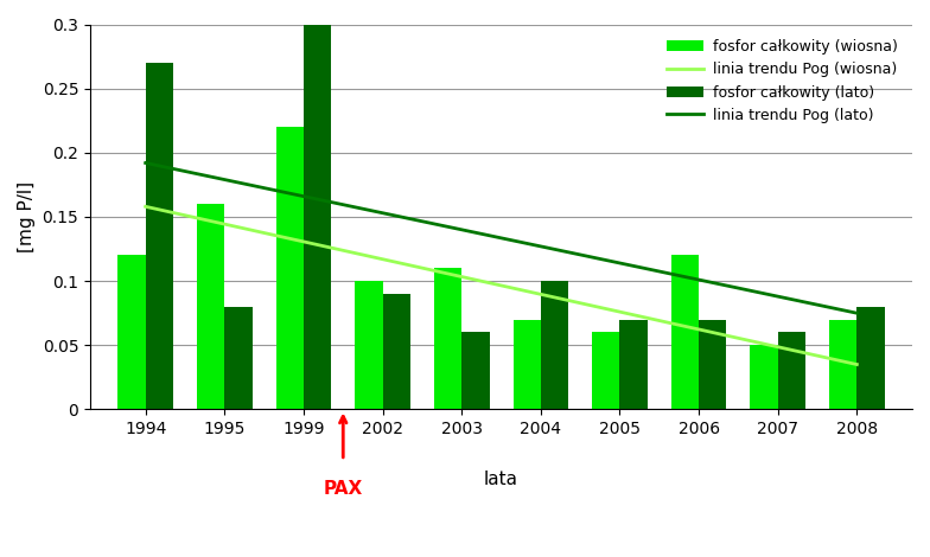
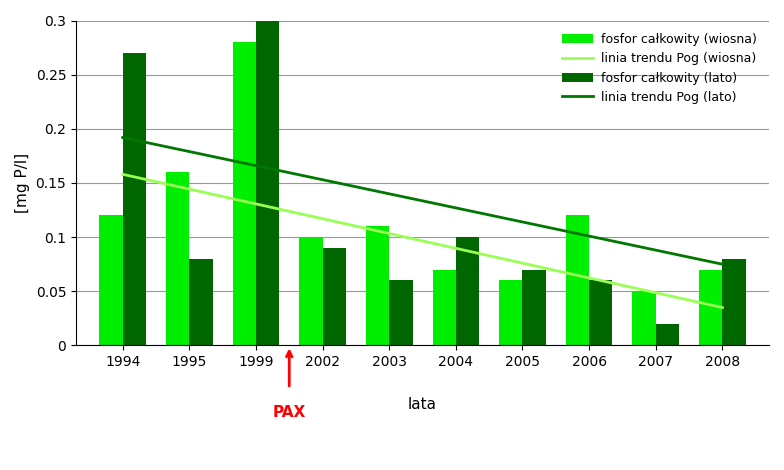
fosfor całkowity (wiosna)/1999: 0.22 -> 0.28
fosfor całkowity (lato)/2006: 0.07 -> 0.06
fosfor całkowity (lato)/2007: 0.06 -> 0.02
